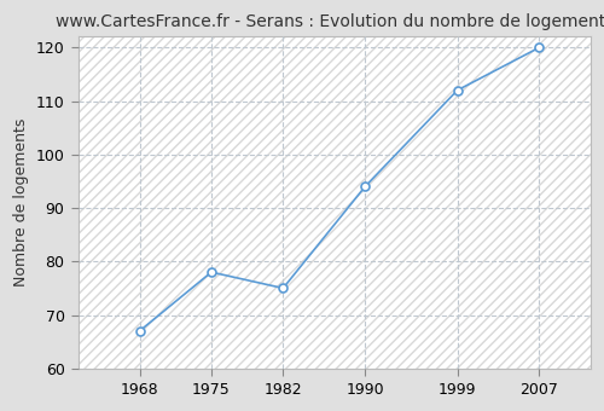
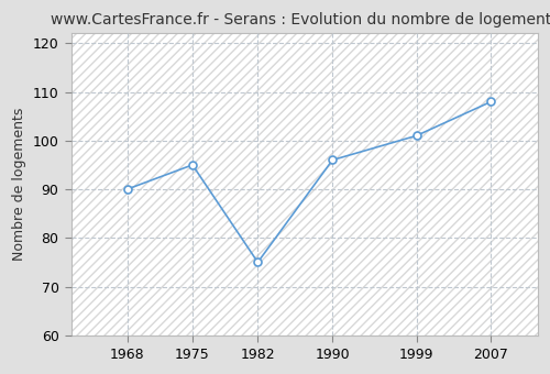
1968: 67 -> 90
1975: 78 -> 95
1990: 94 -> 96
1999: 112 -> 101
2007: 120 -> 108
